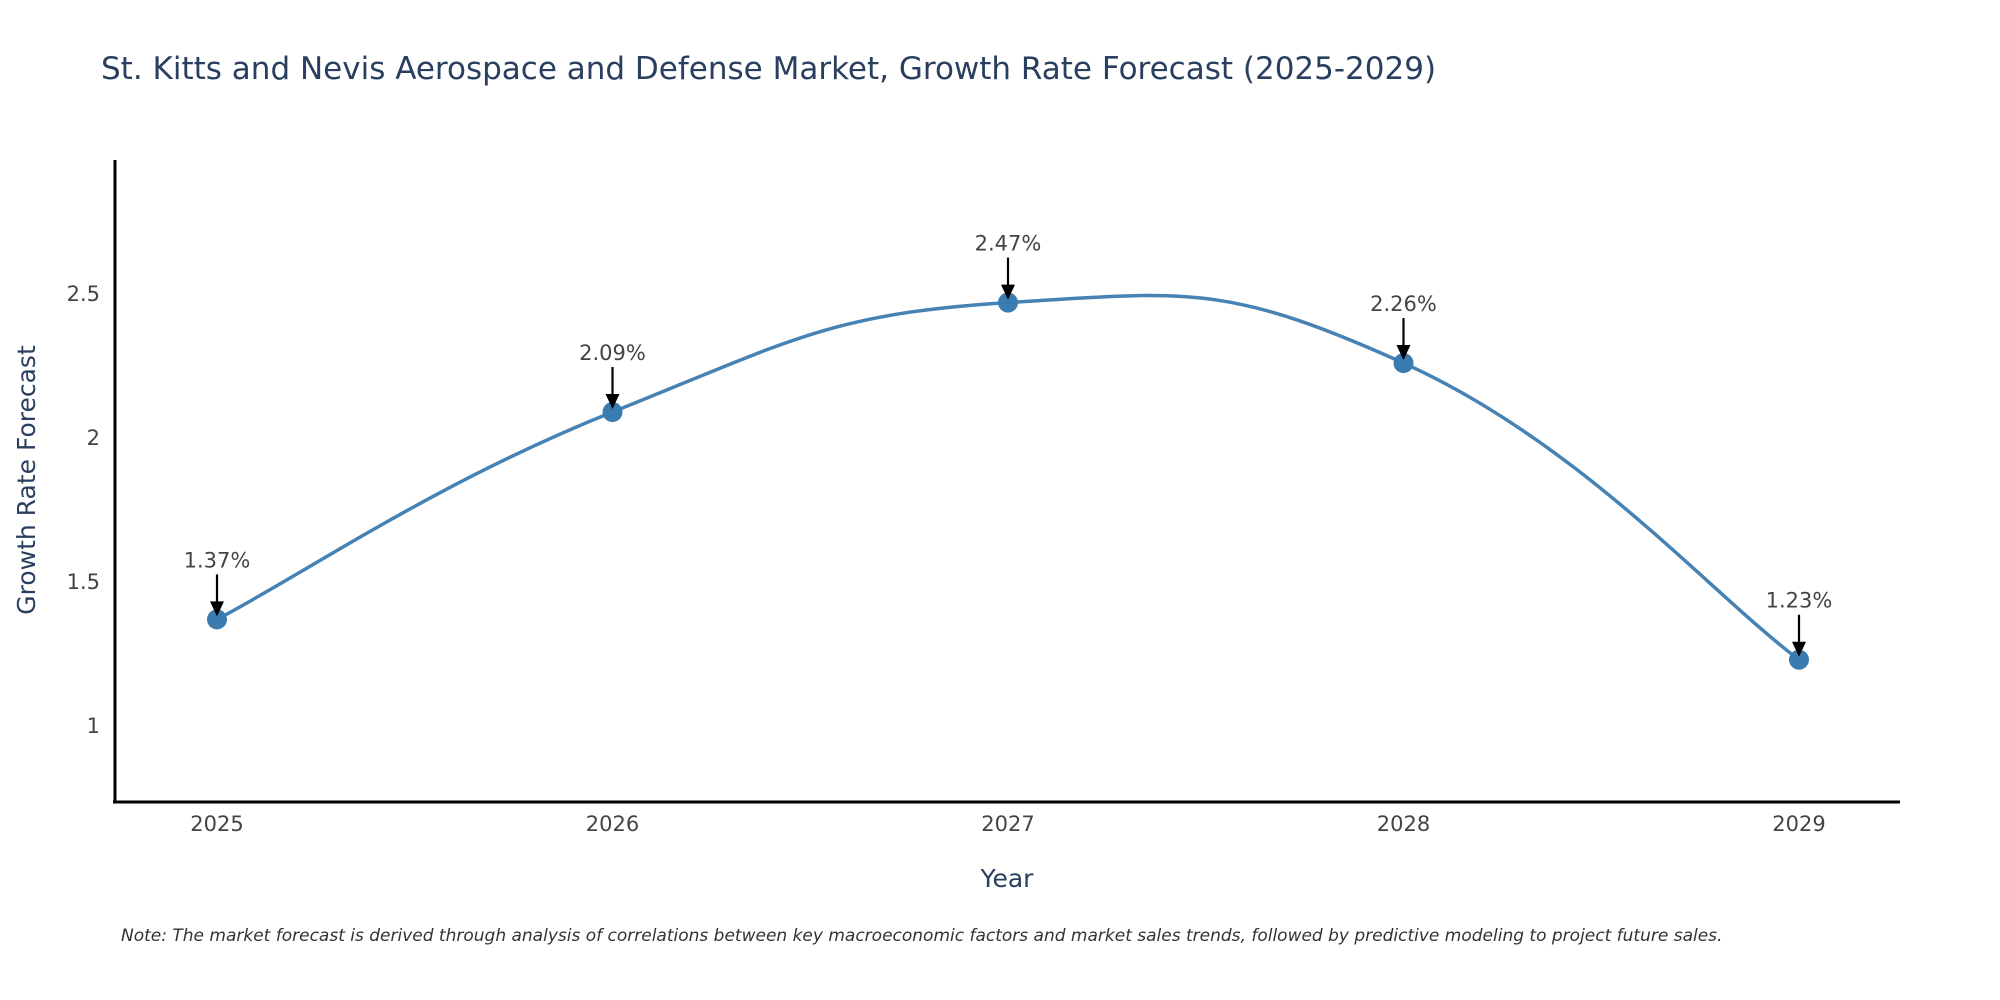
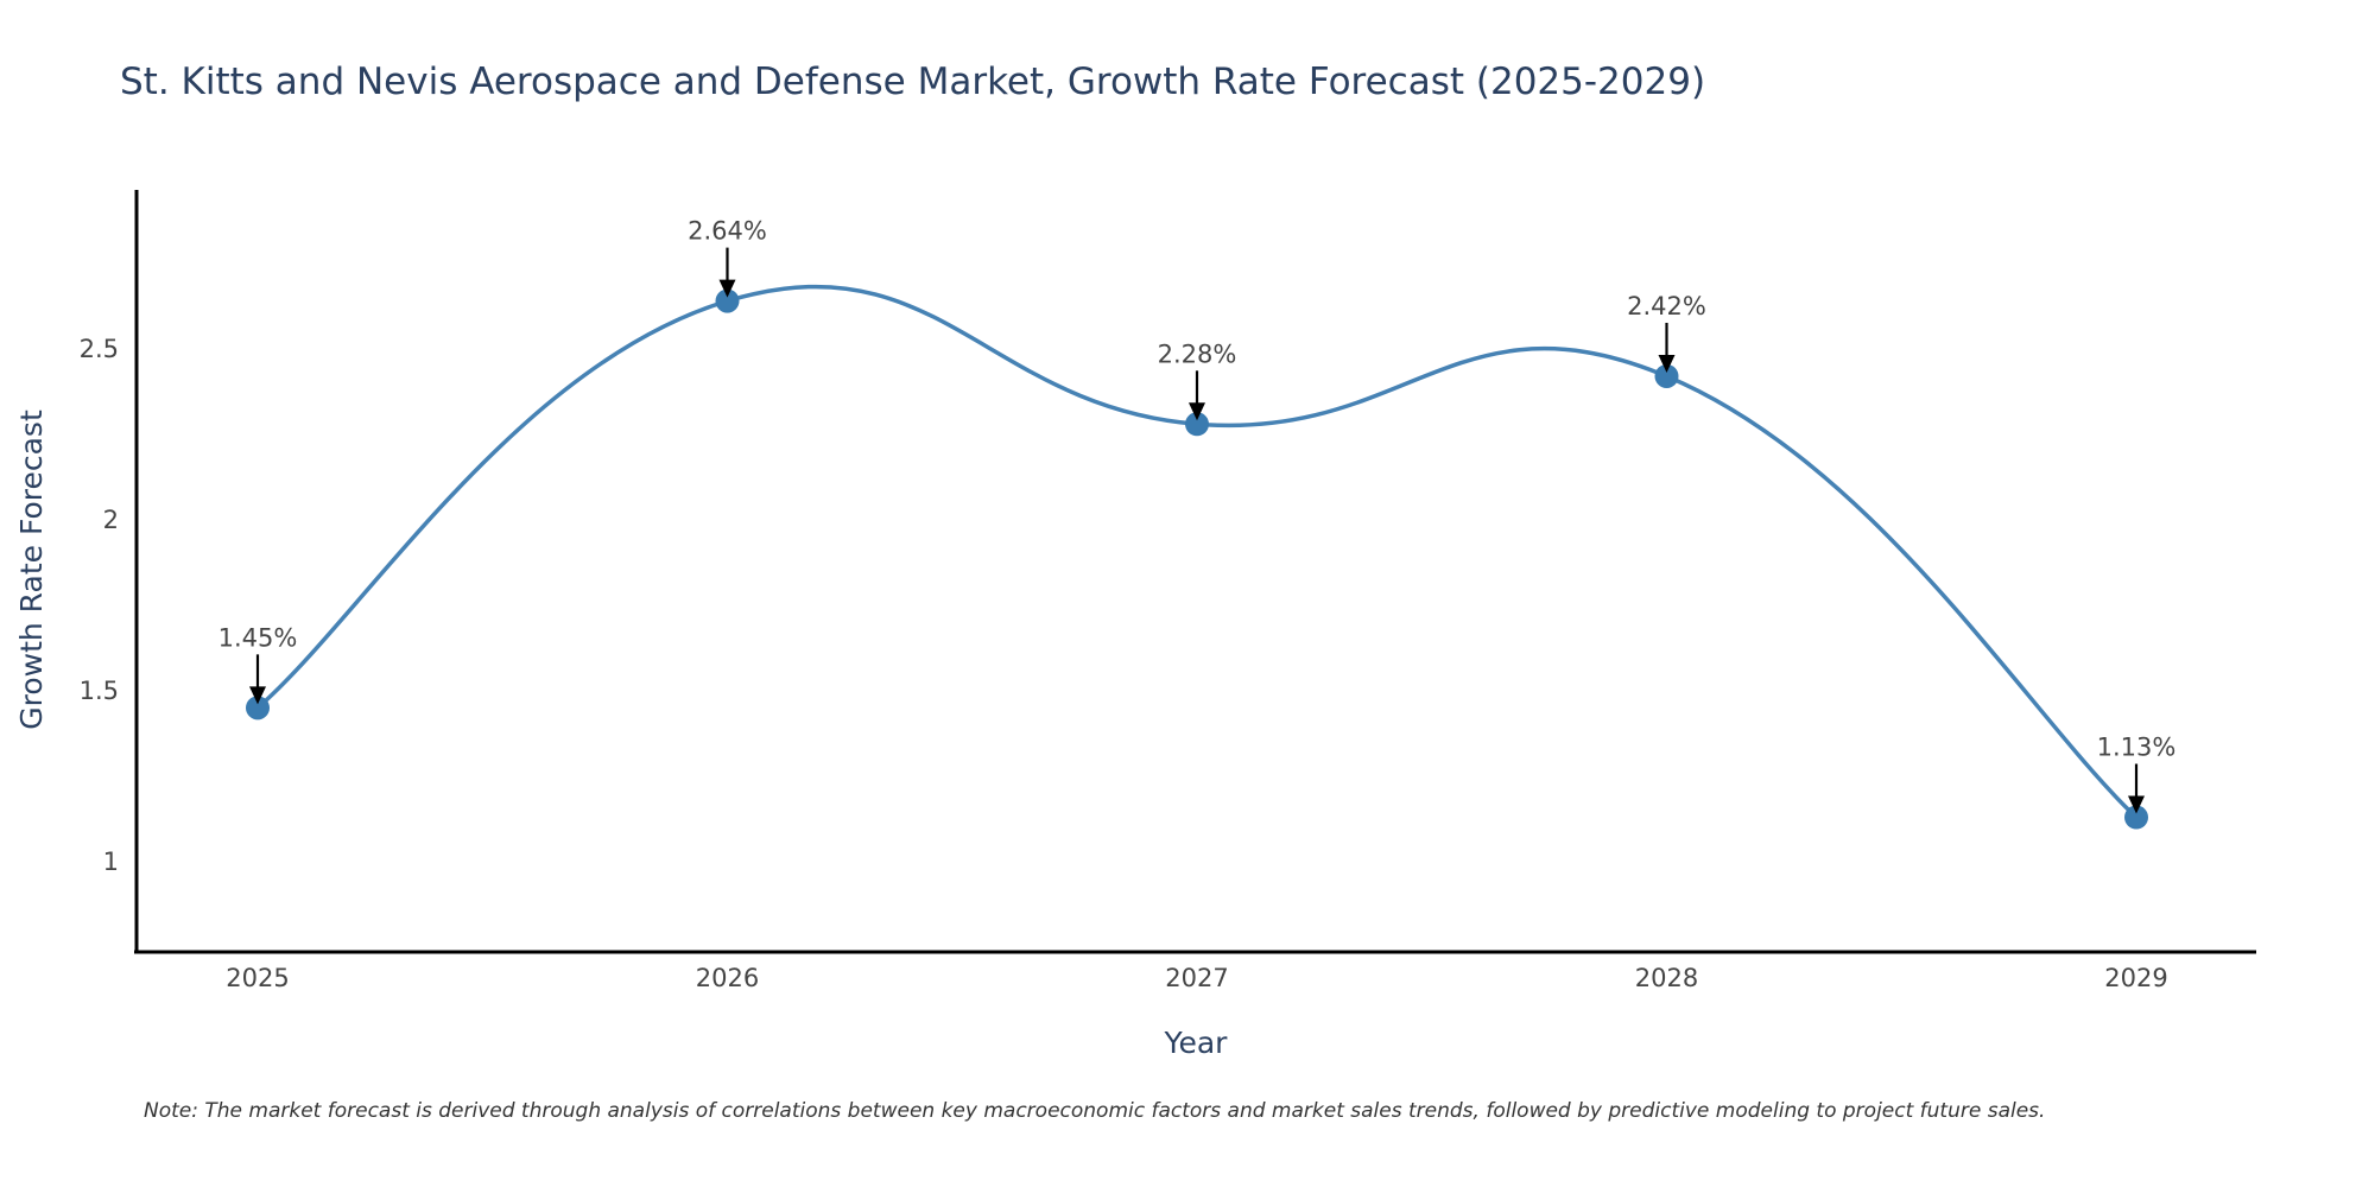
2025: 1.37% -> 1.45%
2026: 2.09% -> 2.64%
2027: 2.47% -> 2.28%
2028: 2.26% -> 2.42%
2029: 1.23% -> 1.13%
